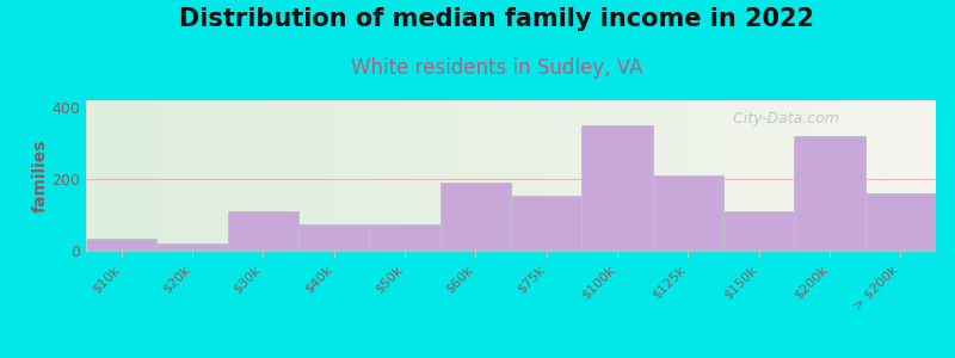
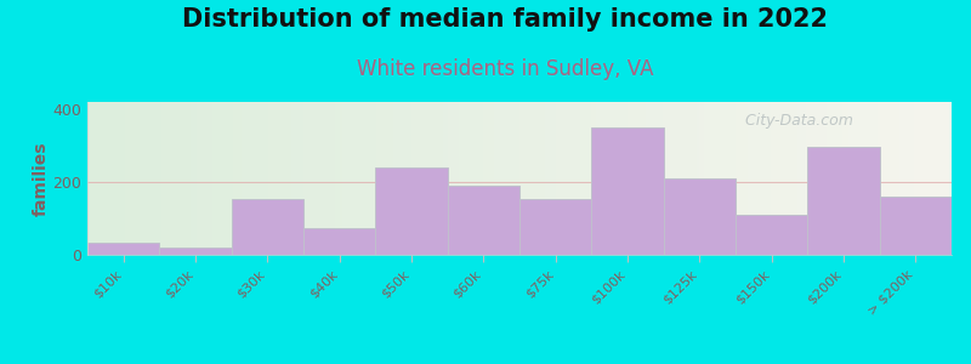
$30k: 110 -> 155
$50k: 75 -> 240
$200k: 320 -> 295
